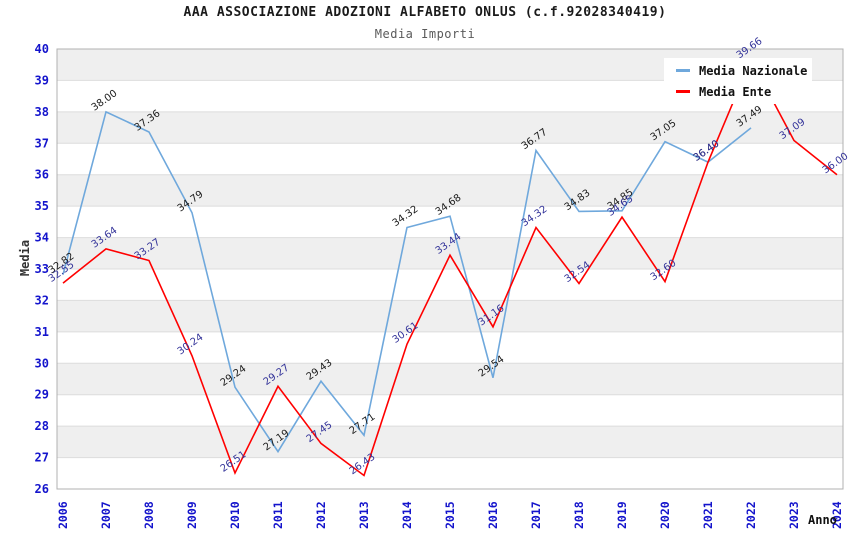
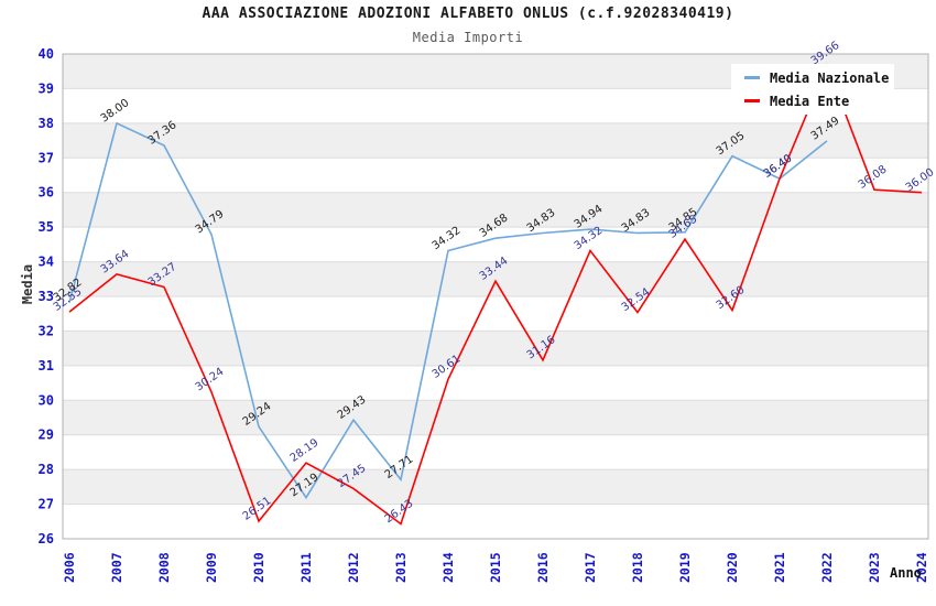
Media Ente/2011: 29.27 -> 28.19
Media Nazionale/2016: 29.54 -> 34.83
Media Nazionale/2017: 36.77 -> 34.94
Media Ente/2023: 37.09 -> 36.08
